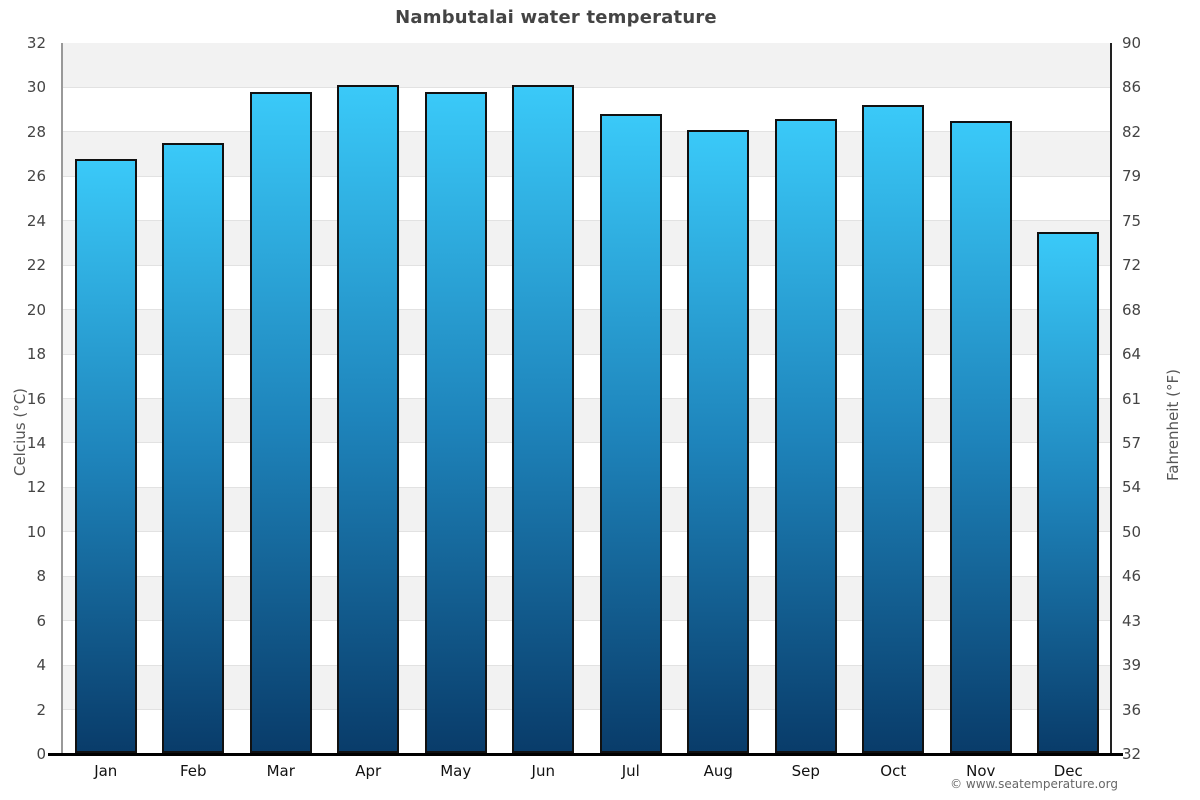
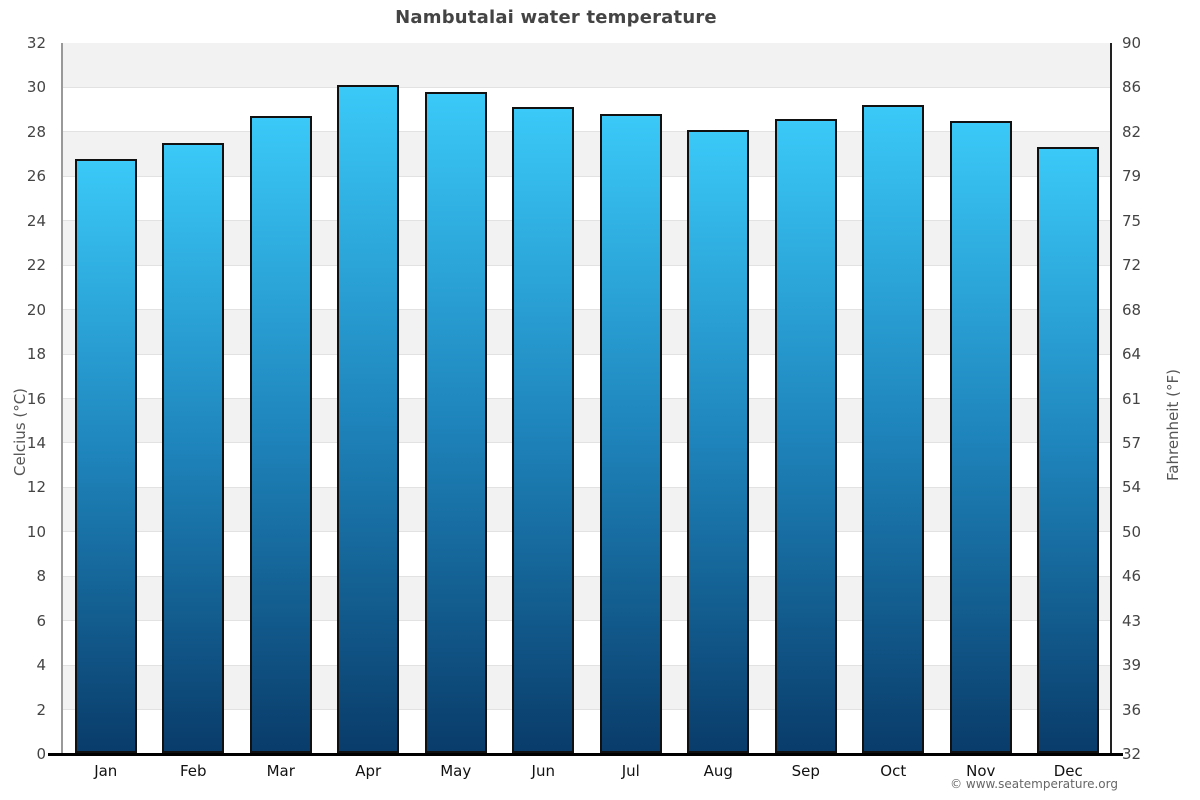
Mar: 29.8 -> 28.7
Jun: 30.1 -> 29.1
Dec: 23.5 -> 27.3
